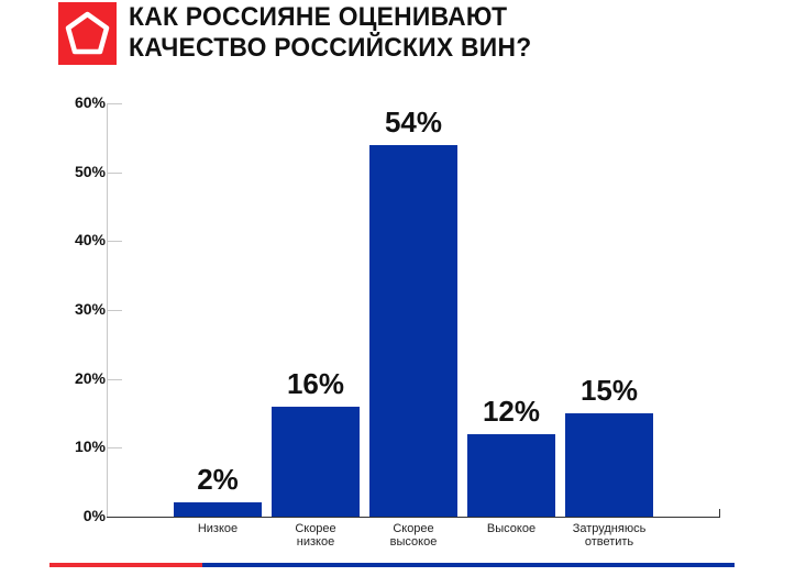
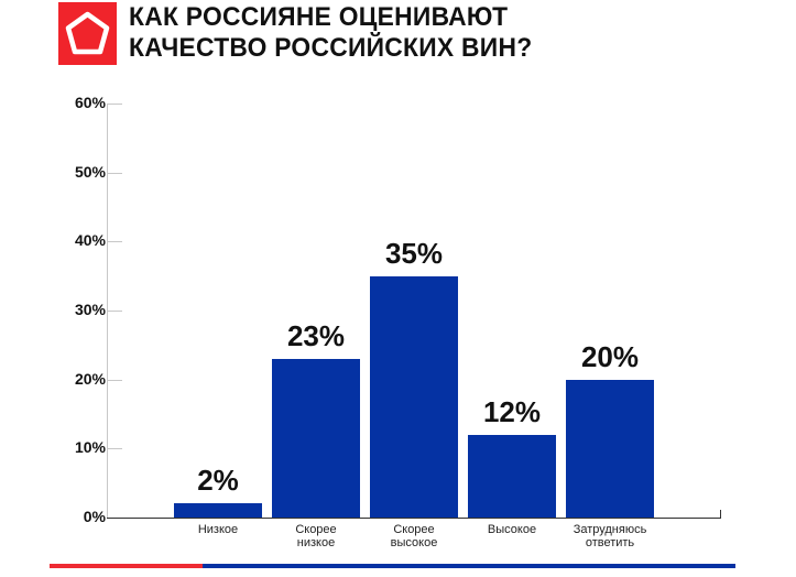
Скорее низкое: 16% -> 23%
Скорее высокое: 54% -> 35%
Затрудняюсь ответить: 15% -> 20%
